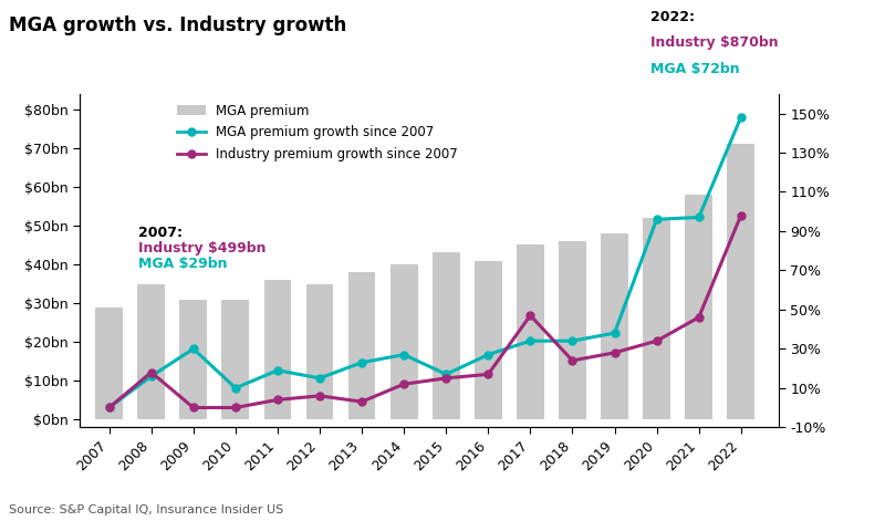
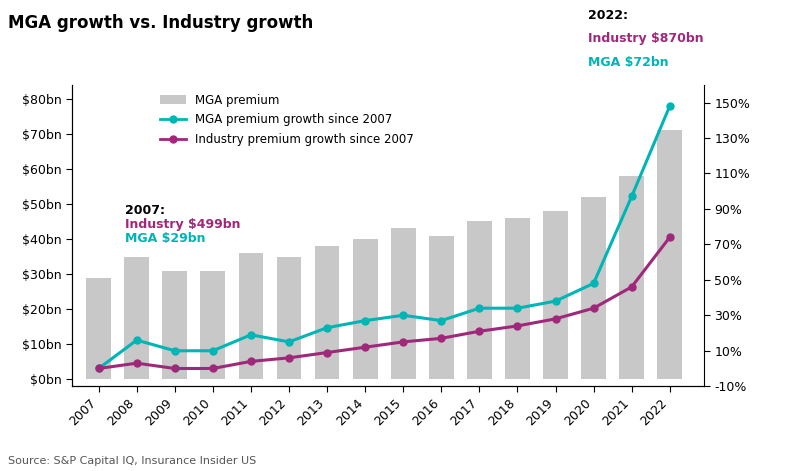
Industry premium growth since 2007/2008: 18% -> 3%
MGA premium growth since 2007/2009: 30% -> 10%
Industry premium growth since 2007/2013: 3% -> 9%
MGA premium growth since 2007/2015: 17% -> 30%
Industry premium growth since 2007/2017: 47% -> 21%
MGA premium growth since 2007/2020: 96% -> 48%
Industry premium growth since 2007/2022: 98% -> 74%
